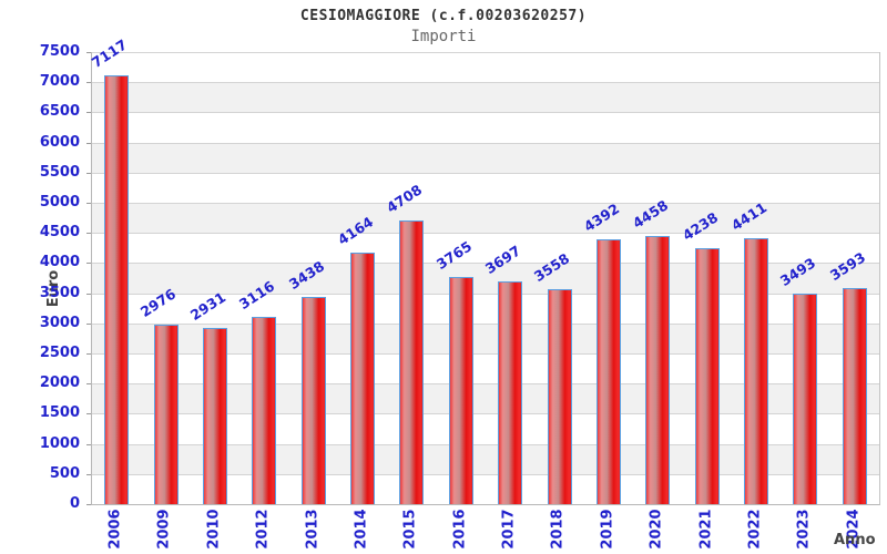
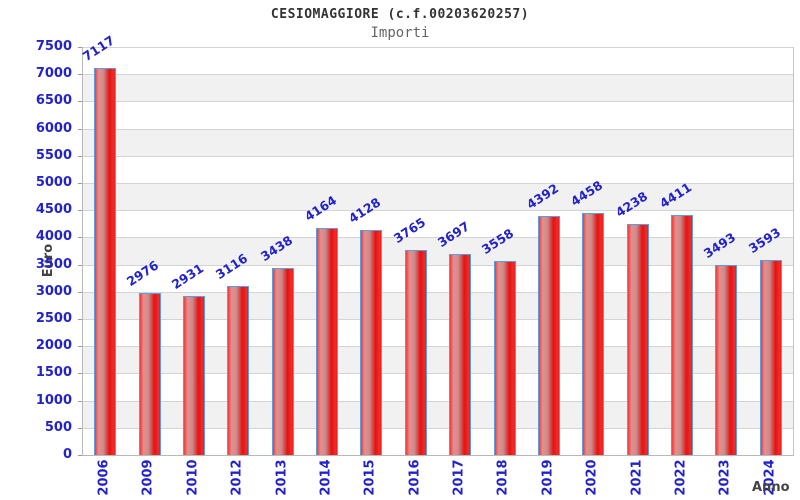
2015: 4708 -> 4128
